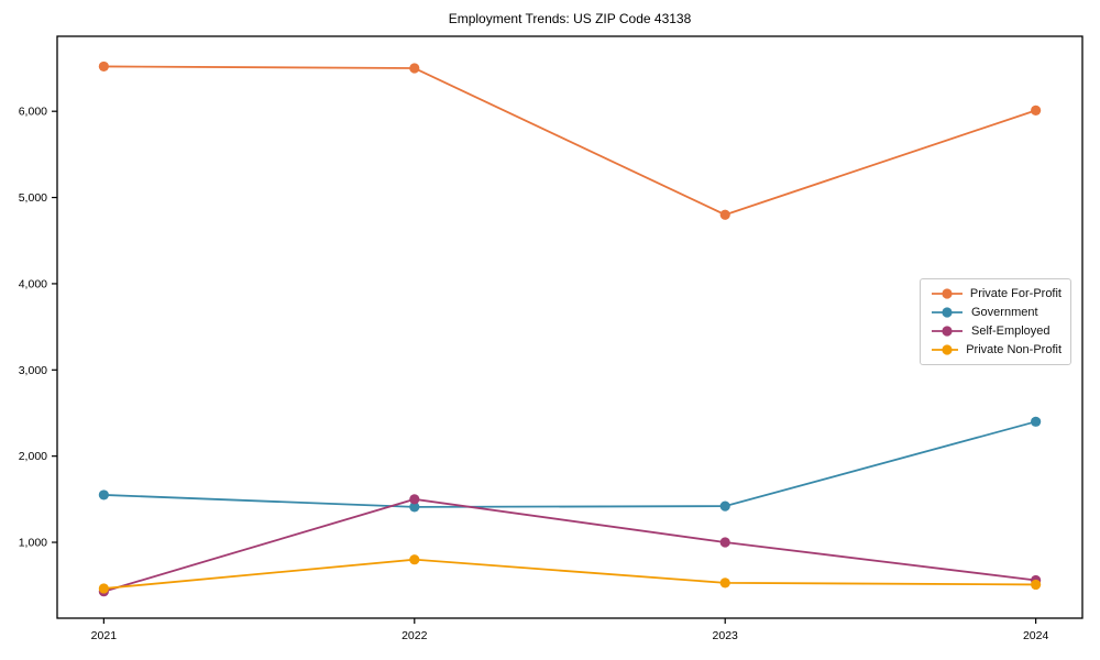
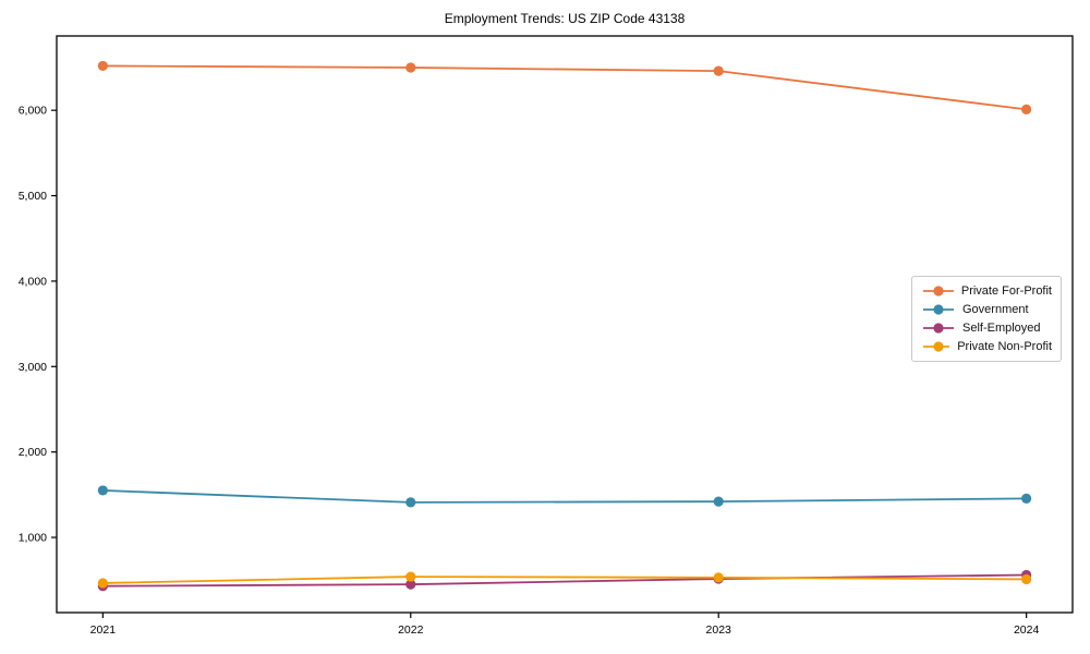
Self-Employed/2022: 1500 -> 400
Private Non-Profit/2022: 800 -> 500
Private For-Profit/2023: 4800 -> 6500
Self-Employed/2023: 1000 -> 500
Government/2024: 2400 -> 1500
